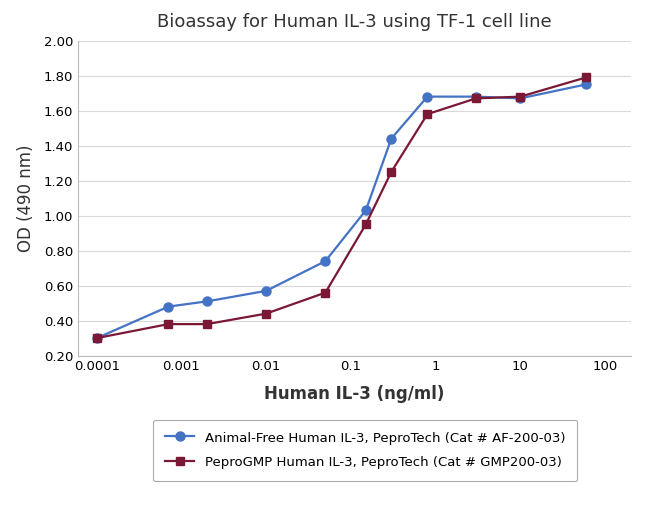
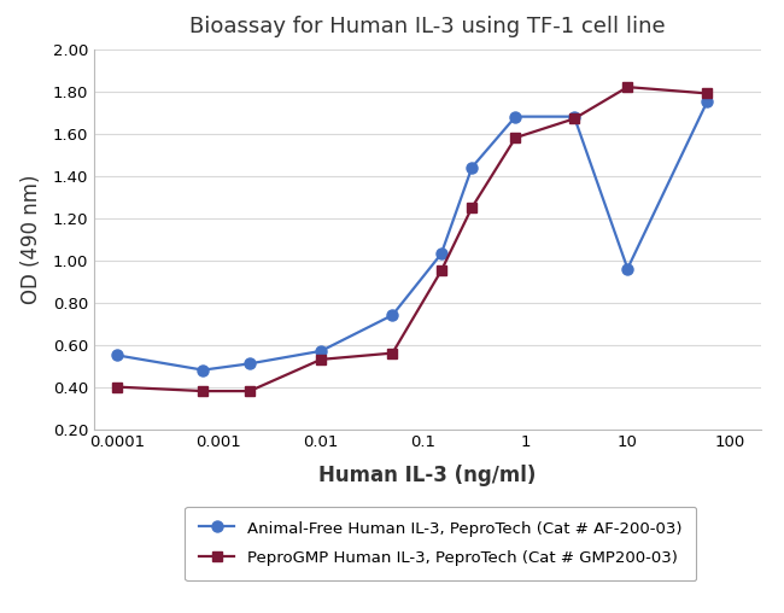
Animal-Free Human IL-3, PeproTech (Cat # AF-200-03)/0.0001: 0.30 -> 0.55
PeproGMP Human IL-3, PeproTech (Cat # GMP200-03)/0.0001: 0.30 -> 0.40
PeproGMP Human IL-3, PeproTech (Cat # GMP200-03)/0.01: 0.44 -> 0.53
Animal-Free Human IL-3, PeproTech (Cat # AF-200-03)/10: 1.67 -> 0.96
PeproGMP Human IL-3, PeproTech (Cat # GMP200-03)/10: 1.68 -> 1.82
